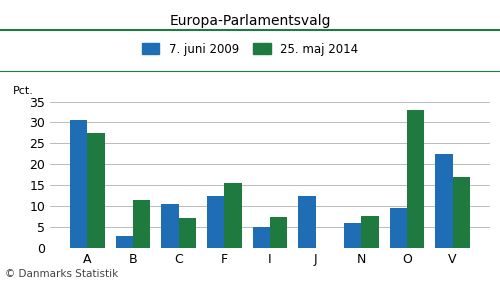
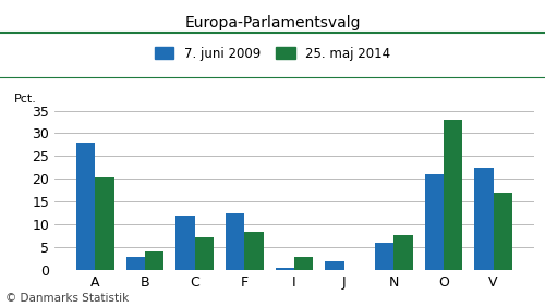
7. juni 2009/A: 30.5 -> 28.0
25. maj 2014/A: 27.5 -> 20.3
25. maj 2014/B: 11.5 -> 4.2
7. juni 2009/C: 10.5 -> 12.0
25. maj 2014/F: 15.5 -> 8.3
7. juni 2009/I: 5.0 -> 0.6
25. maj 2014/I: 7.5 -> 3.0
7. juni 2009/J: 12.5 -> 2.0
7. juni 2009/O: 9.5 -> 21.0
